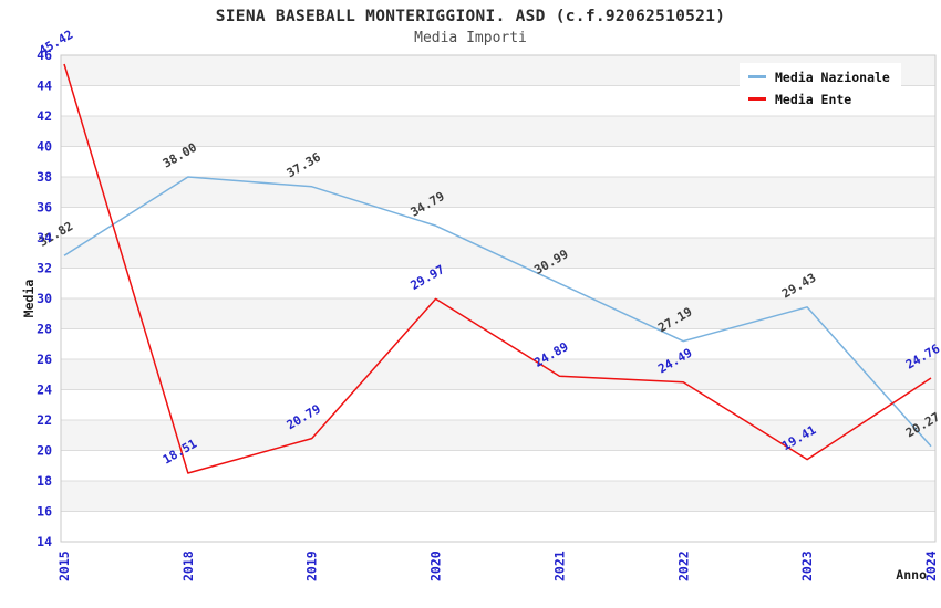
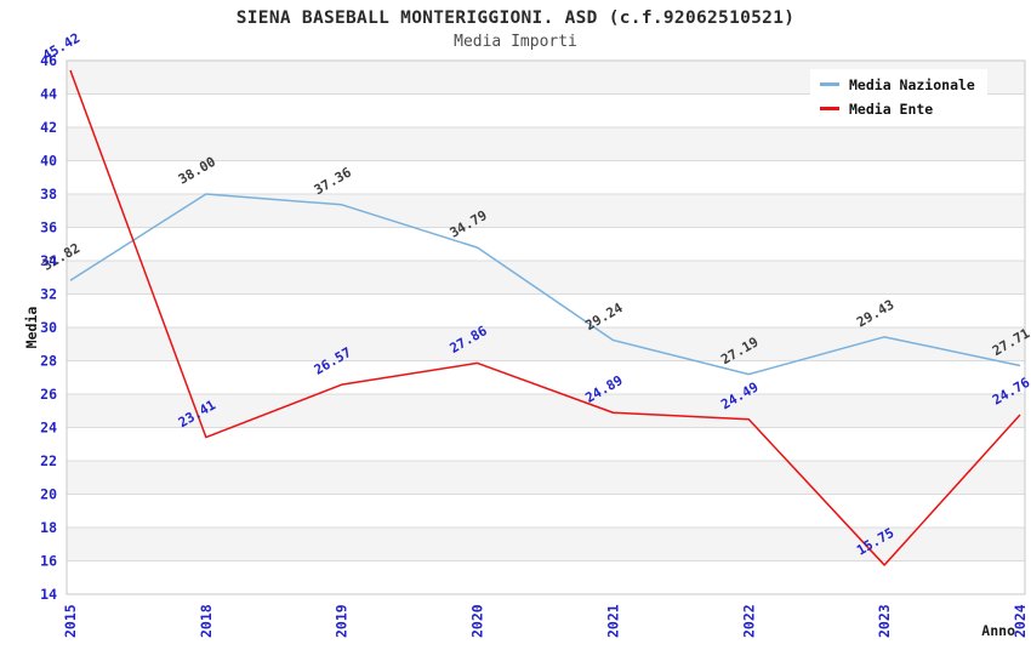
Media Ente/2018: 18.51 -> 23.41
Media Ente/2019: 20.79 -> 26.57
Media Ente/2020: 29.97 -> 27.86
Media Nazionale/2021: 30.99 -> 29.24
Media Ente/2023: 19.41 -> 15.75
Media Nazionale/2024: 20.27 -> 27.71
